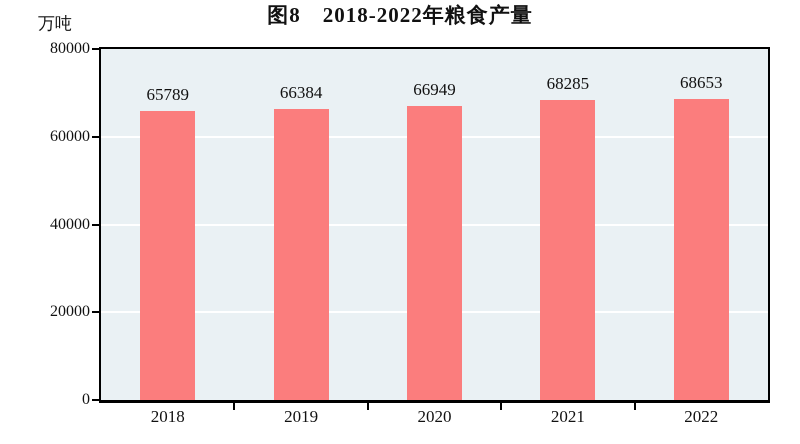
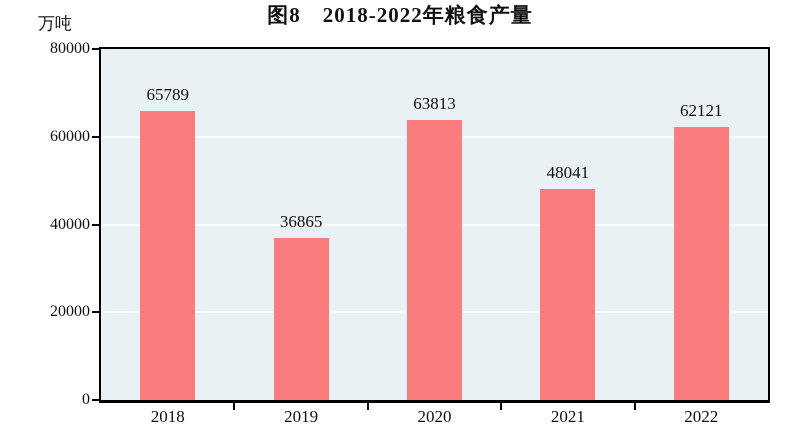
2019: 66384 -> 36865
2020: 66949 -> 63813
2021: 68285 -> 48041
2022: 68653 -> 62121
